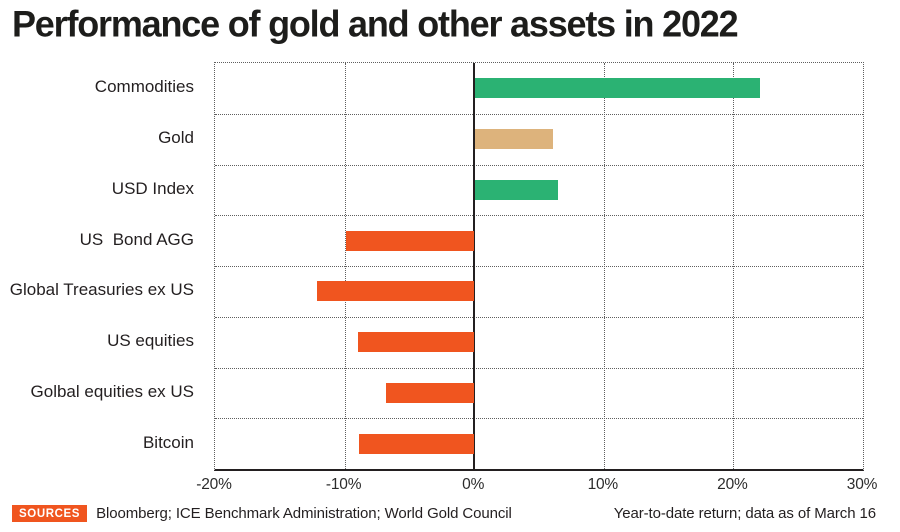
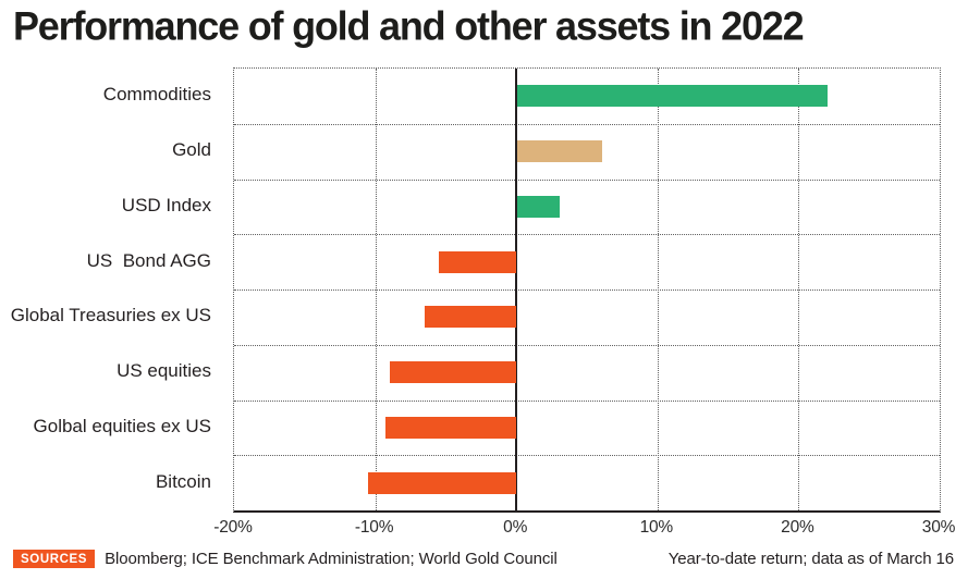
USD Index: 6.4% -> 3.0%
US Bond AGG: -9.9% -> -5.5%
Global Treasuries ex US: -12.1% -> -6.5%
Golbal equities ex US: -6.8% -> -9.3%
Bitcoin: -8.9% -> -10.5%
